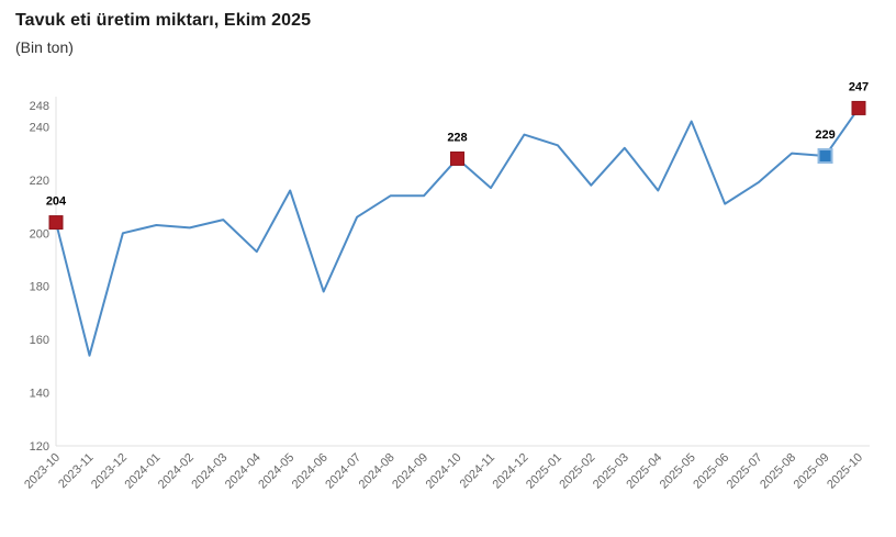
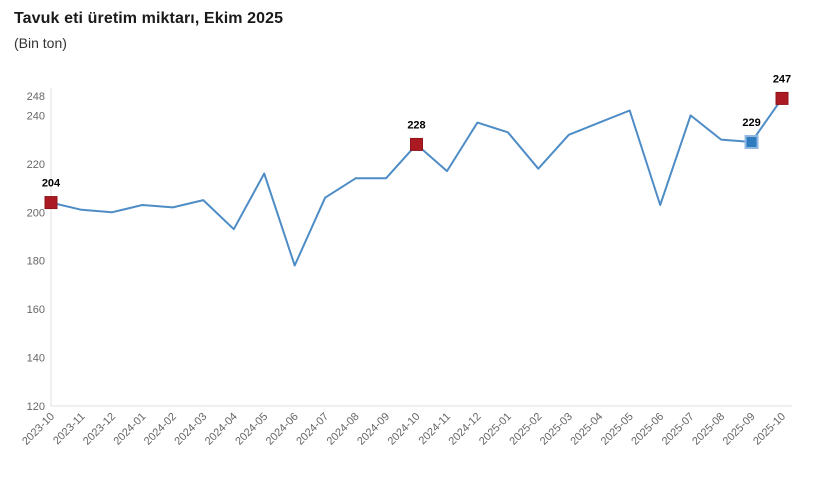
2023-11: 154 -> 201
2025-04: 216 -> 237
2025-06: 211 -> 203
2025-07: 219 -> 240
